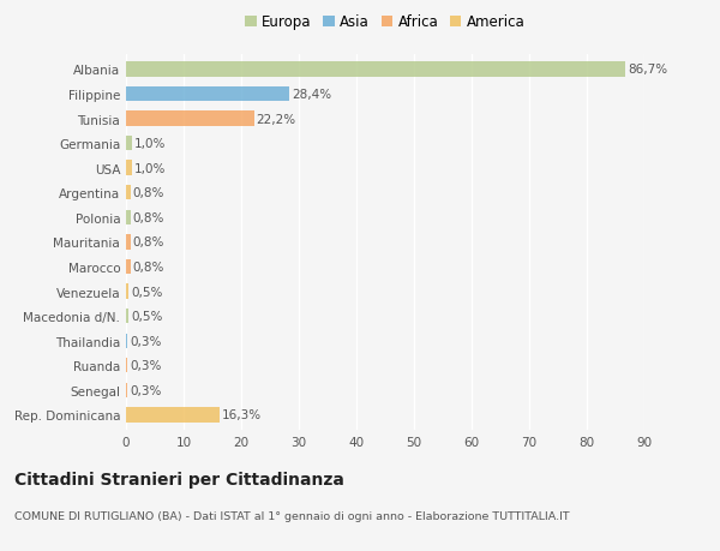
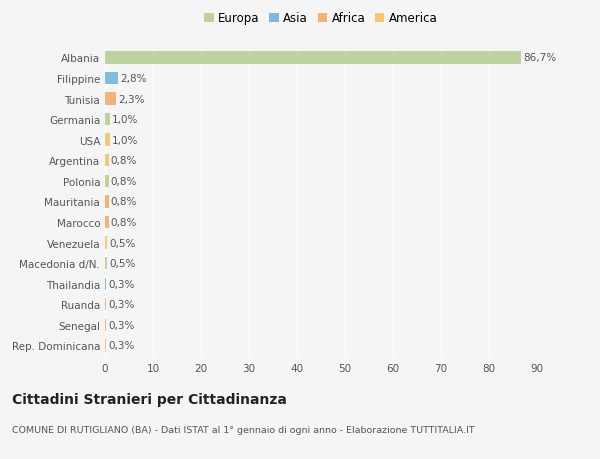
Filippine: 28,4% -> 2,8%
Tunisia: 22,2% -> 2,3%
Rep. Dominicana: 16,3% -> 0,3%
